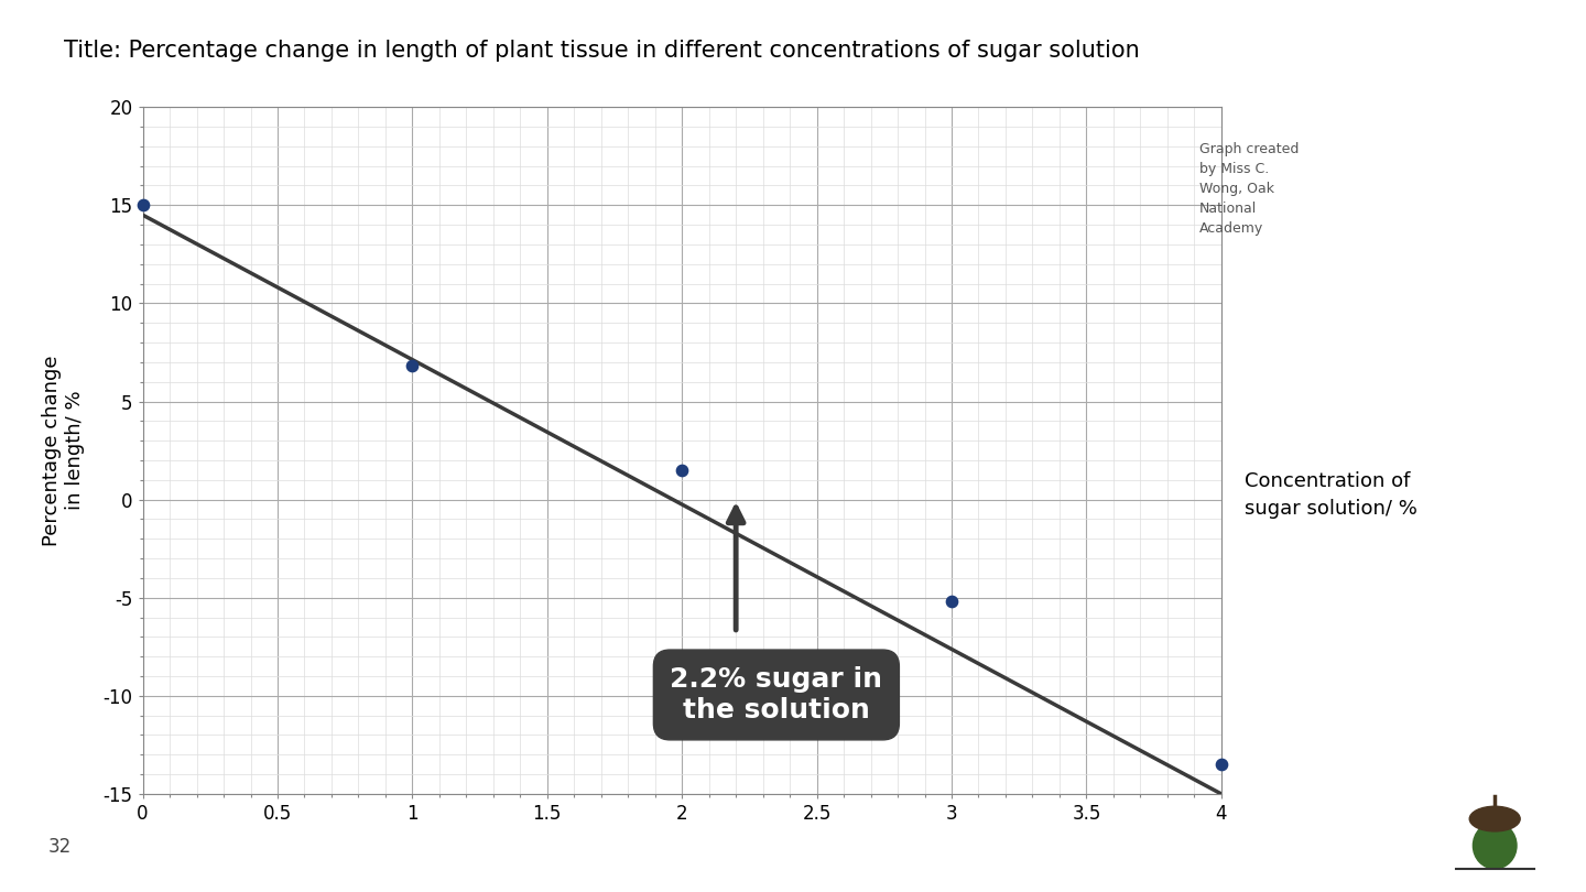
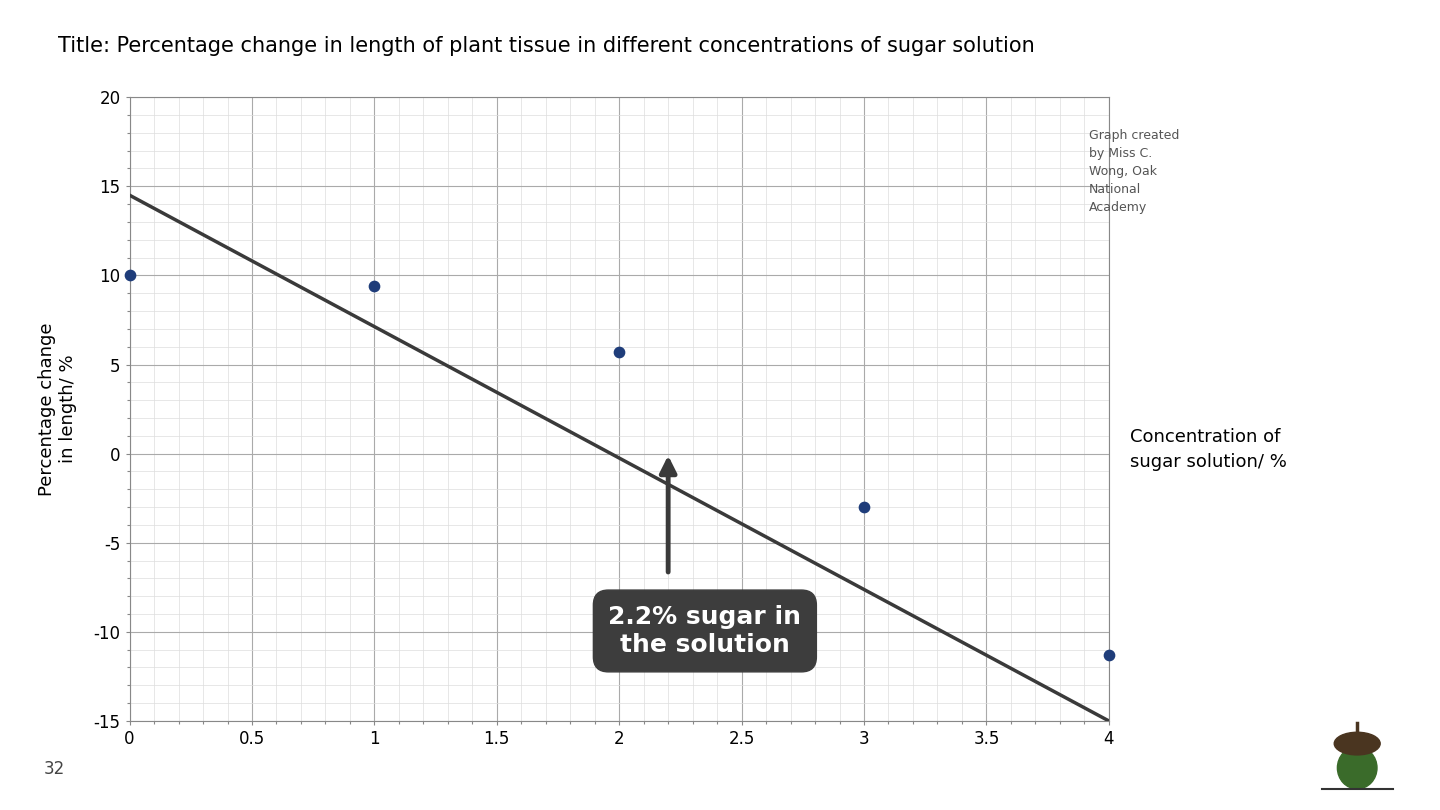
0: 15.0 -> 10.0
1: 6.8 -> 9.4
2: 1.5 -> 5.7
3: -5.2 -> -3.0
4: -13.5 -> -11.3
